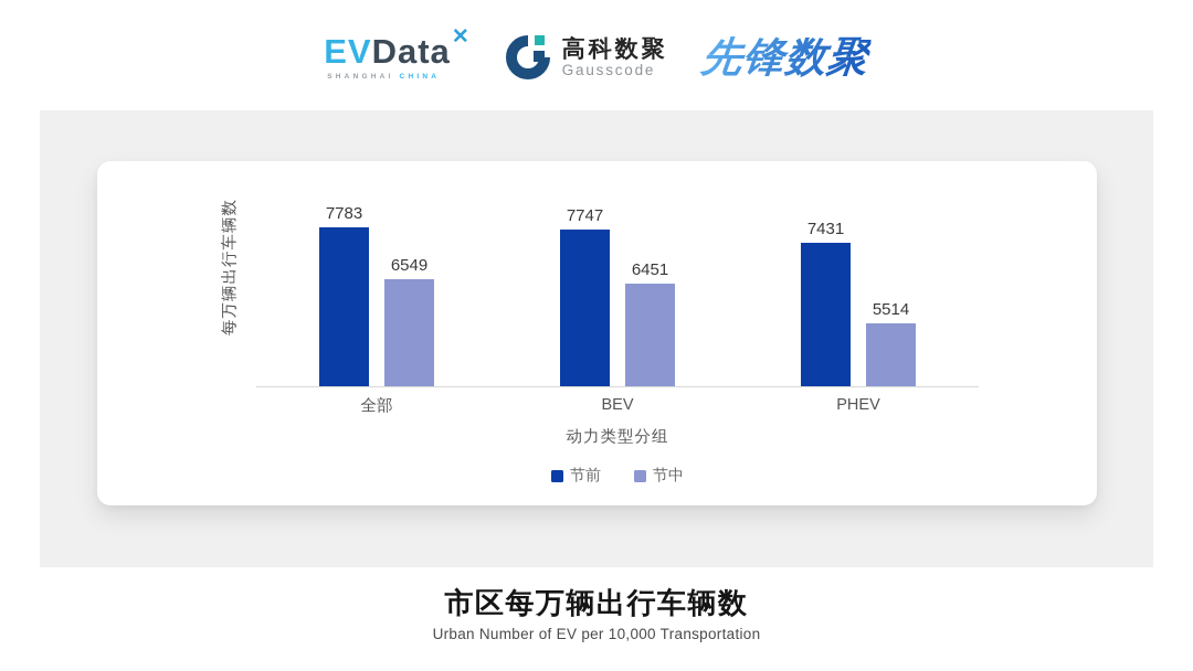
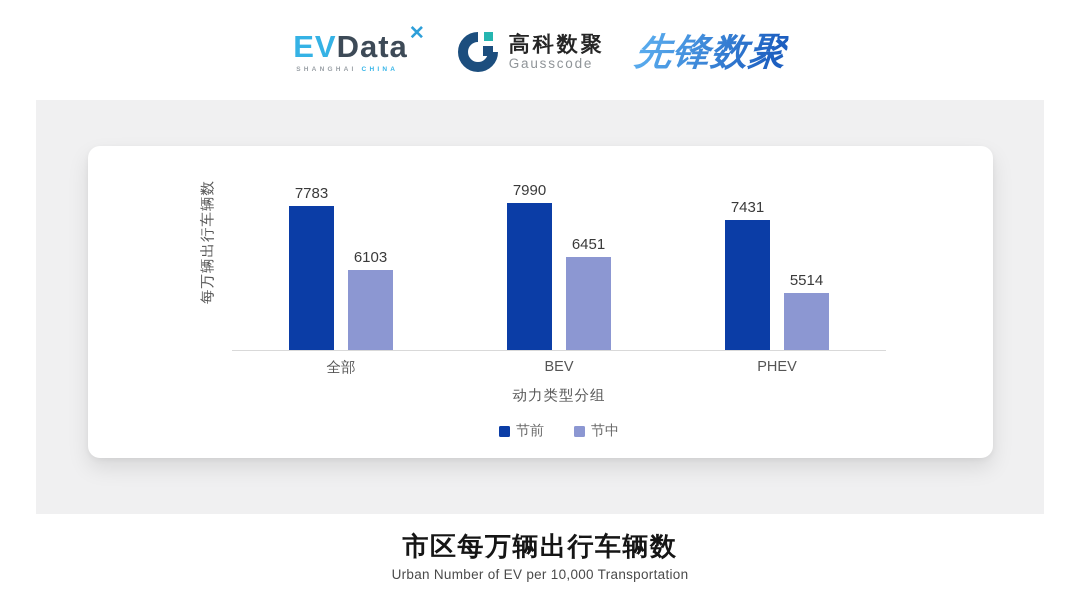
节中/全部: 6549 -> 6103
节前/BEV: 7747 -> 7990
